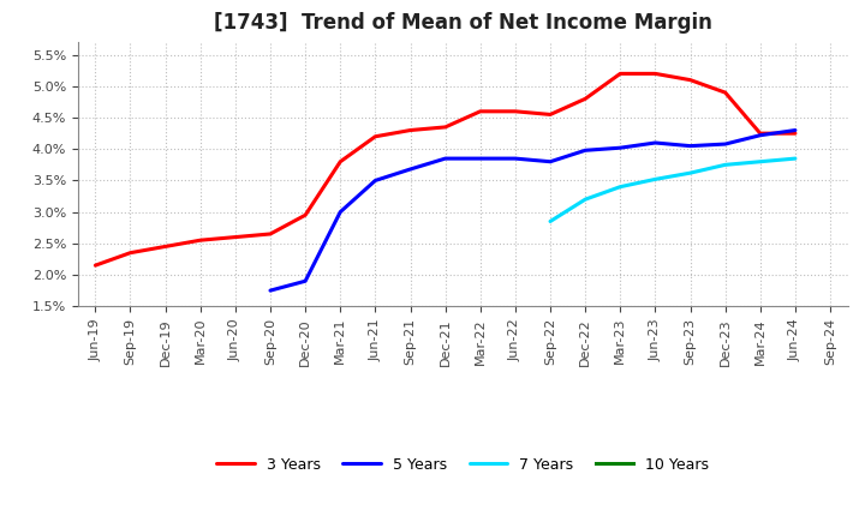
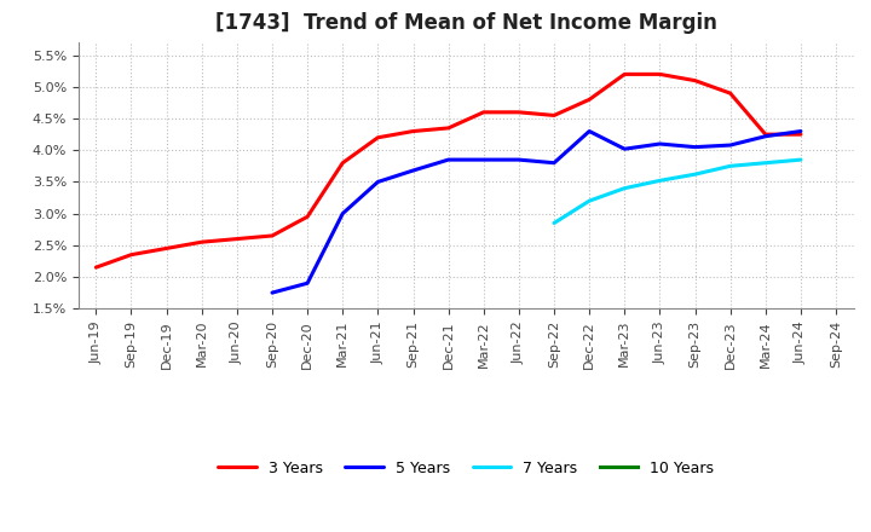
5 Years/Dec-22: 3.98% -> 4.30%
